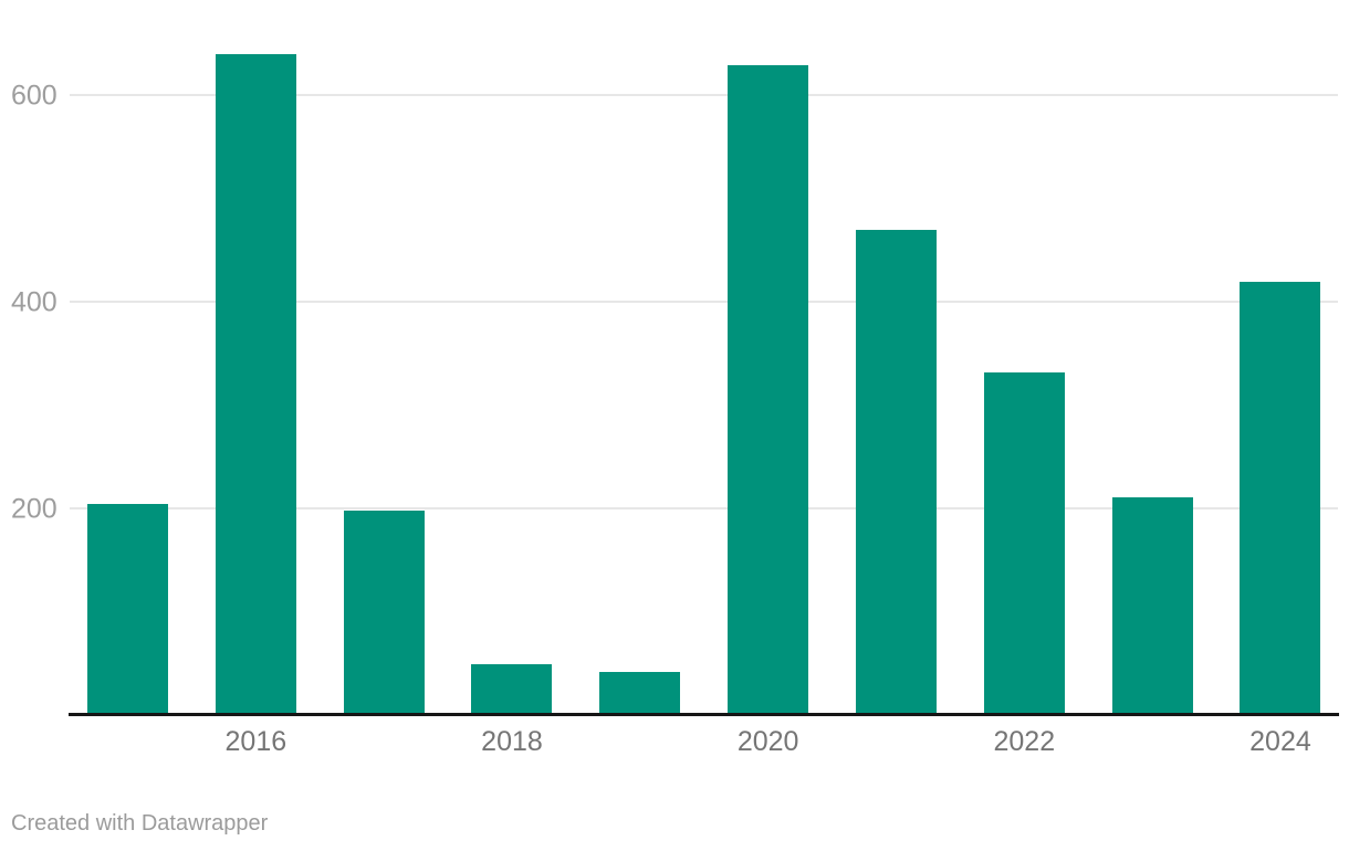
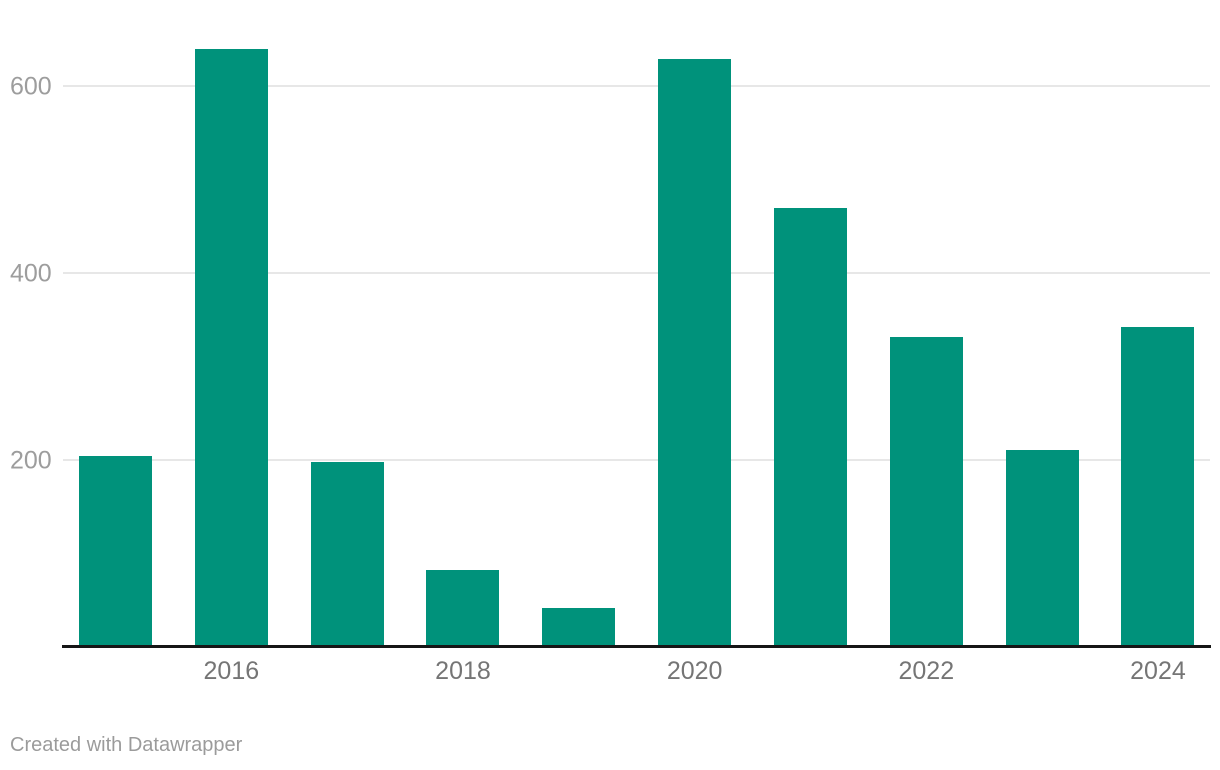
2018: 50 -> 80
2024: 420 -> 340
